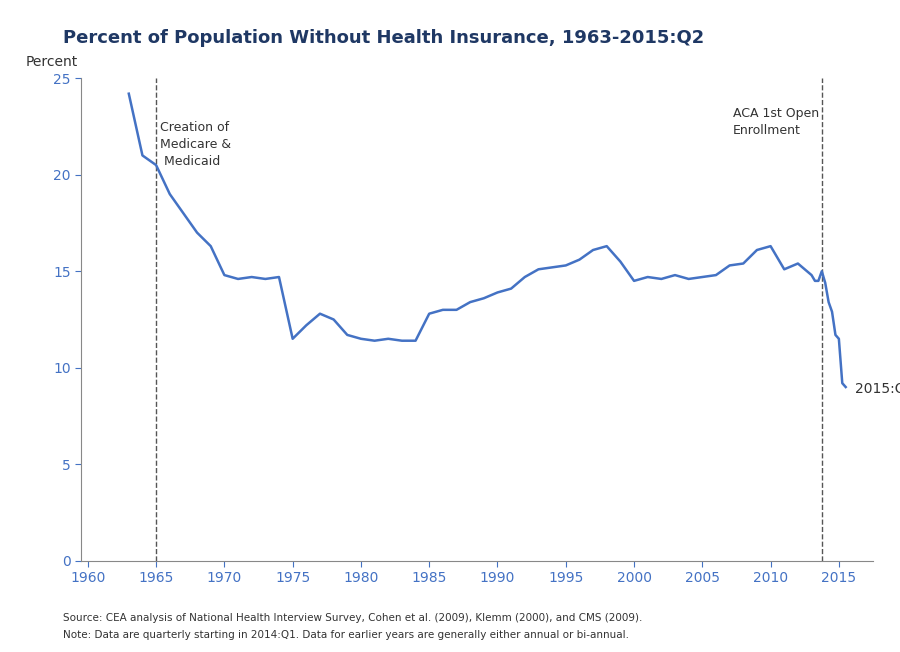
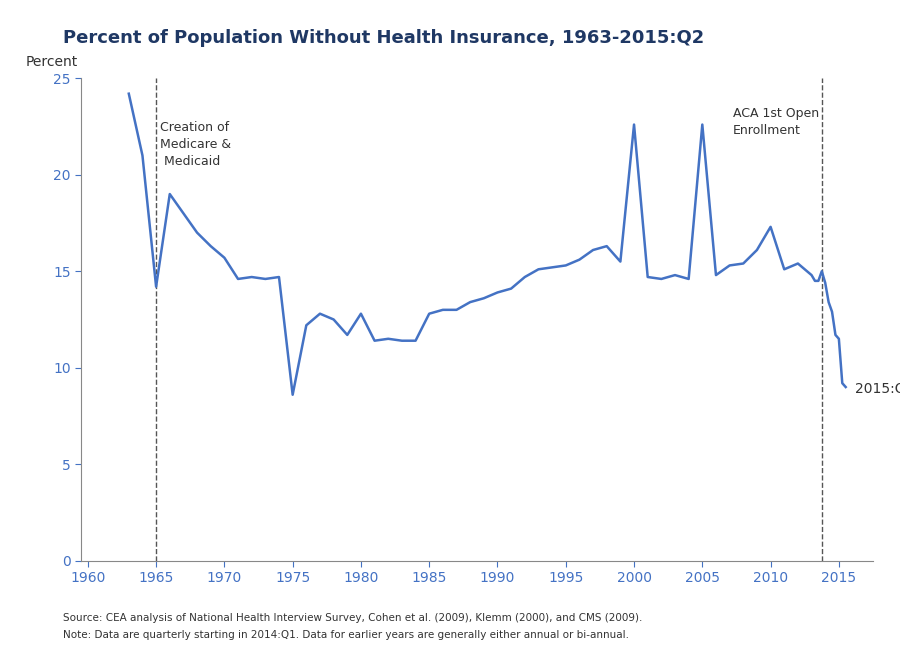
1965: 20.5 -> 14.2
1970: 14.8 -> 15.7
1975: 11.5 -> 8.6
1980: 11.5 -> 12.8
2000: 14.5 -> 22.6
2005: 14.7 -> 22.6
2010: 16.3 -> 17.3
